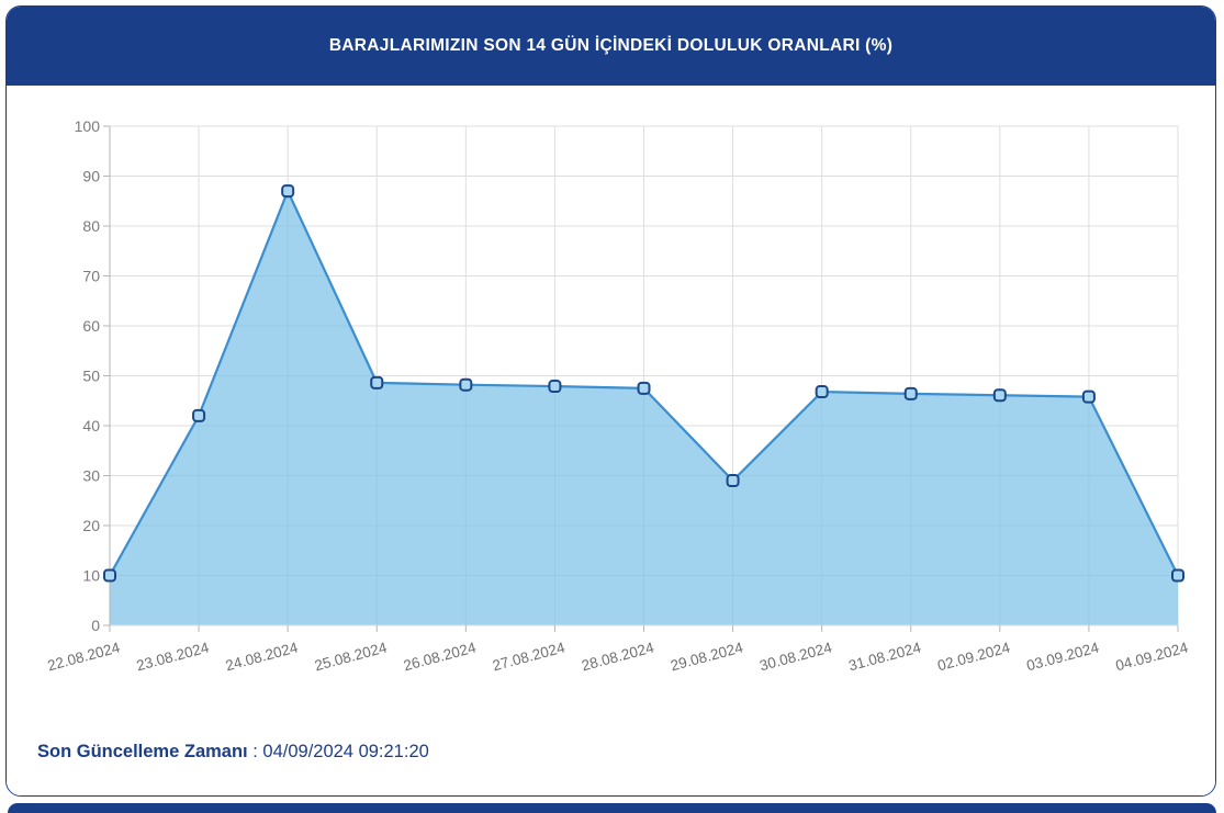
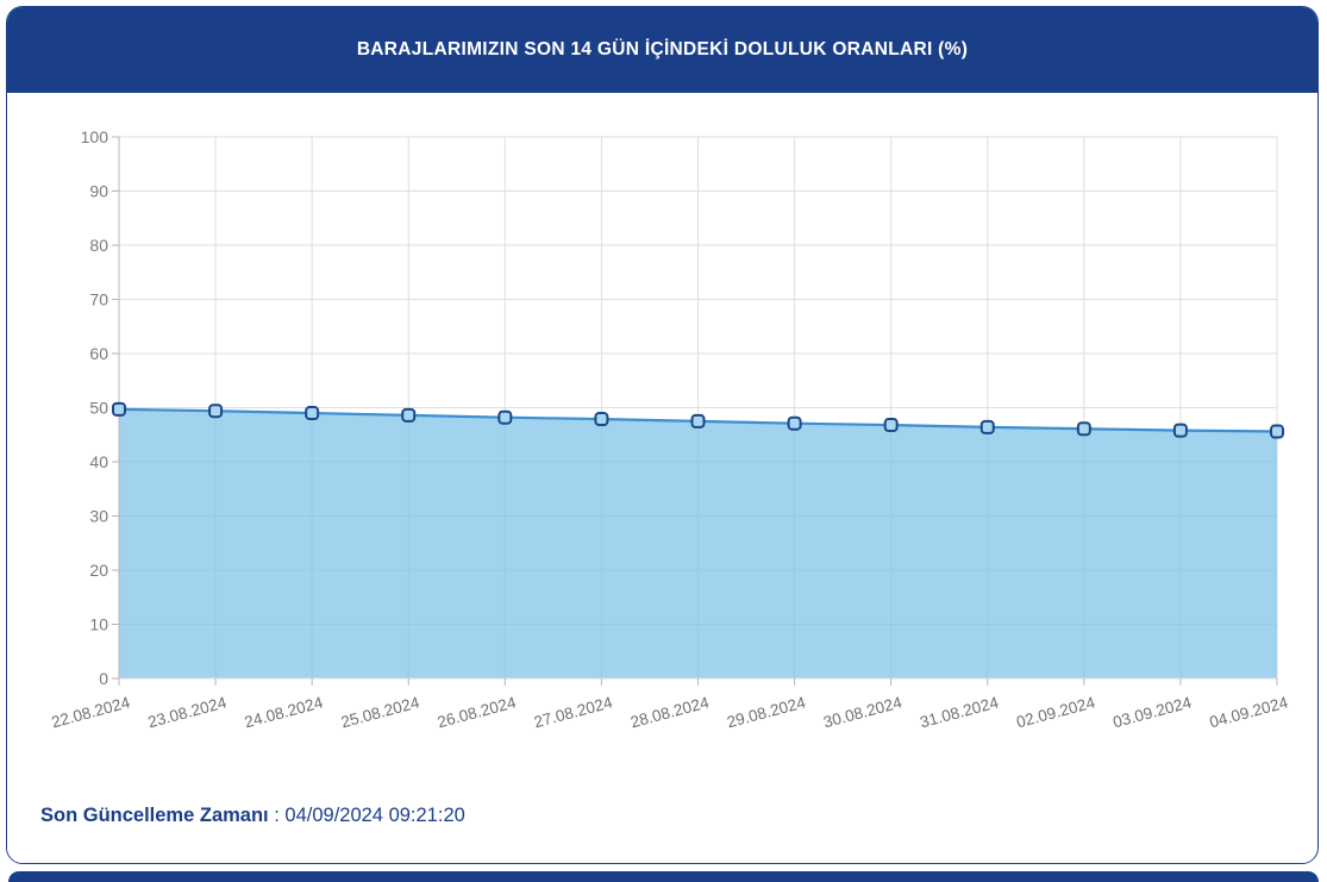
22.08.2024: 10 -> 50
23.08.2024: 42 -> 49
24.08.2024: 87 -> 49
29.08.2024: 29 -> 47
04.09.2024: 10 -> 46
